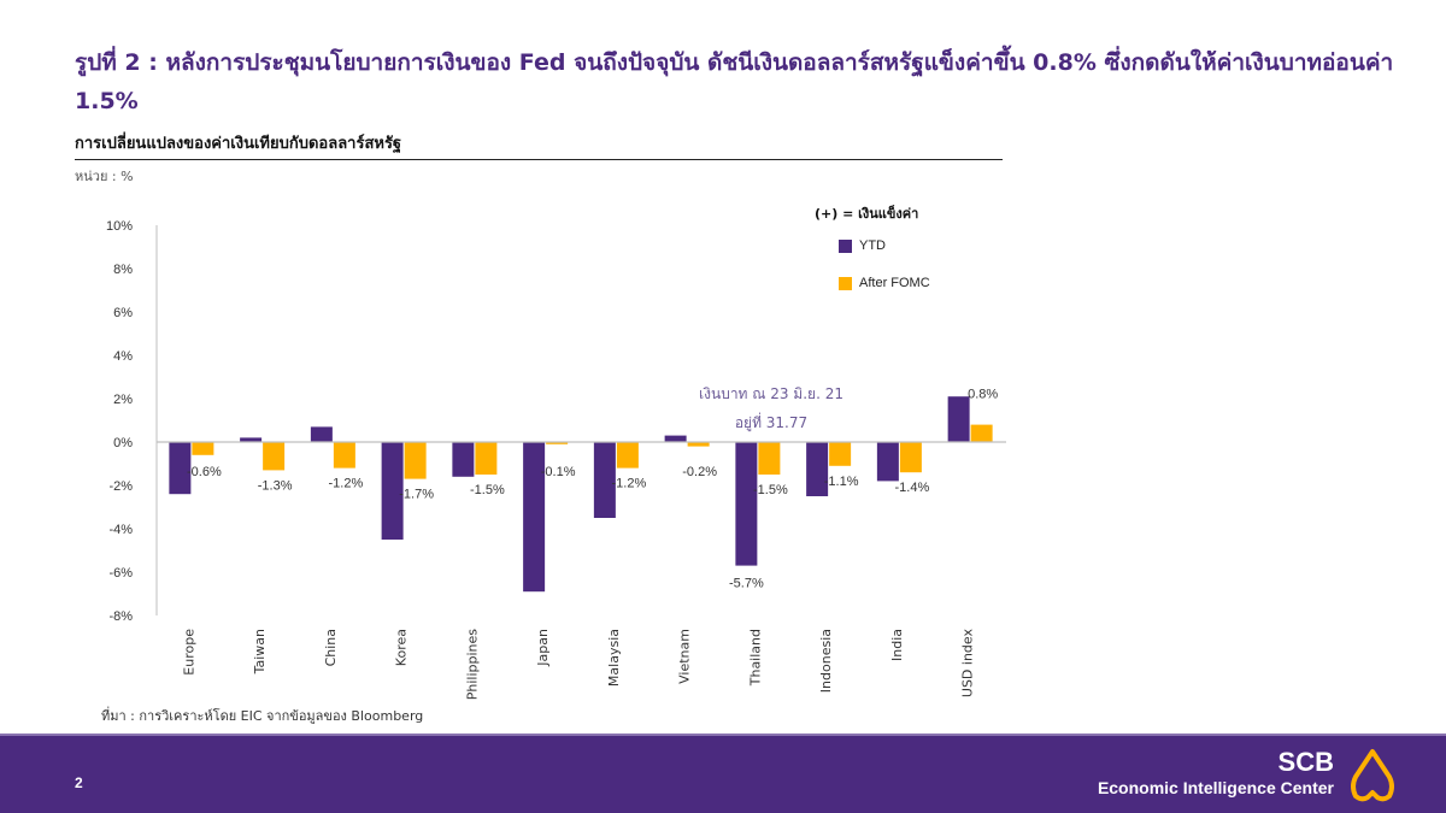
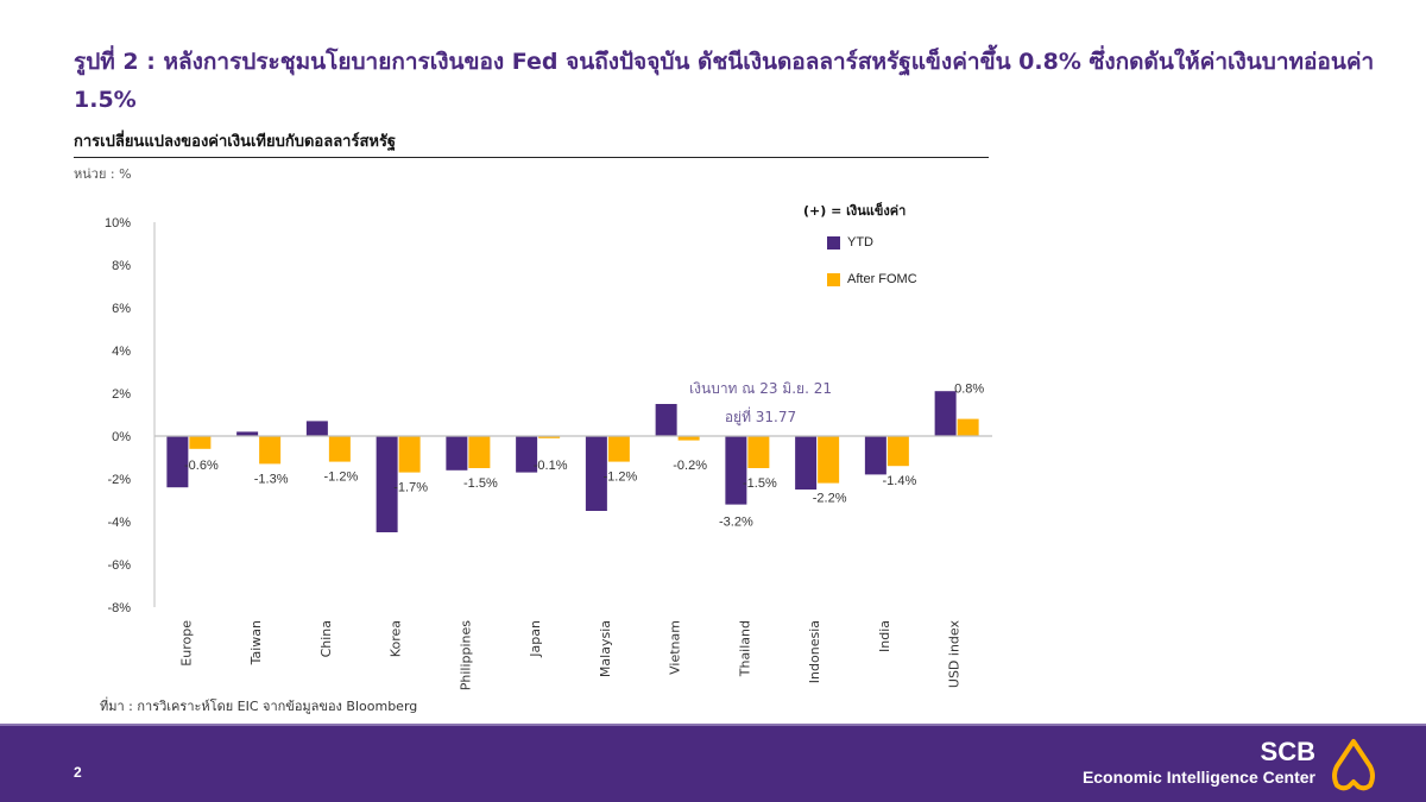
YTD/Japan: -6.9% -> -1.7%
YTD/Vietnam: 0.3% -> 1.5%
YTD/Thailand: -5.7% -> -3.2%
After FOMC/Indonesia: -1.1% -> -2.2%
